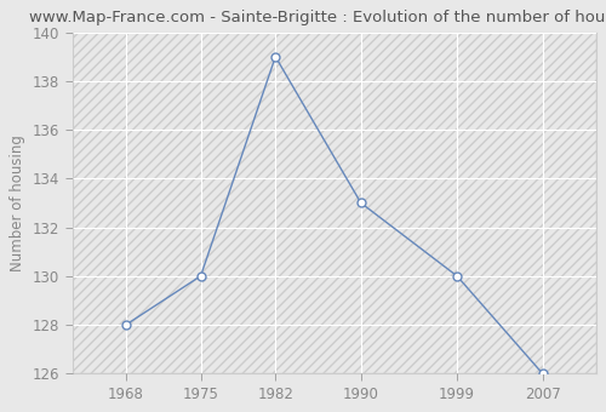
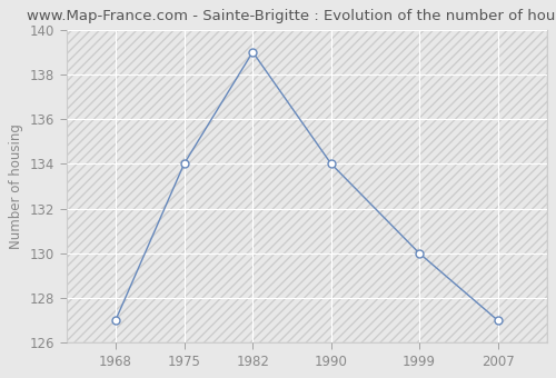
1968: 128 -> 127
1975: 130 -> 134
1990: 133 -> 134
2007: 126 -> 127
